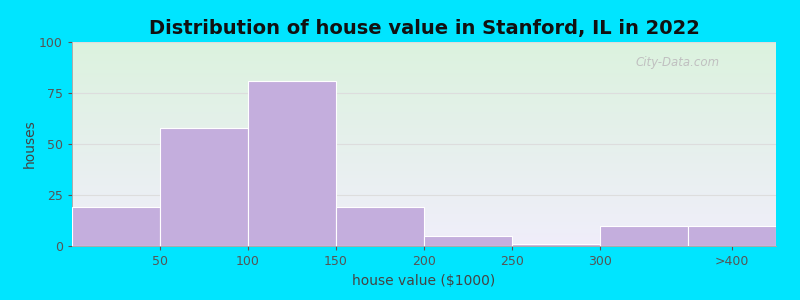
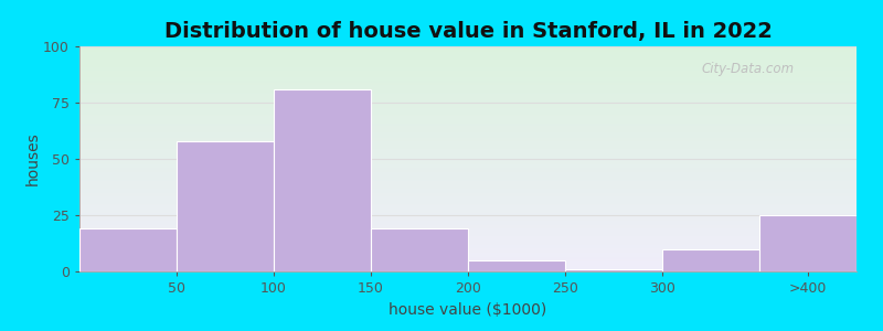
>400: 10 -> 25
